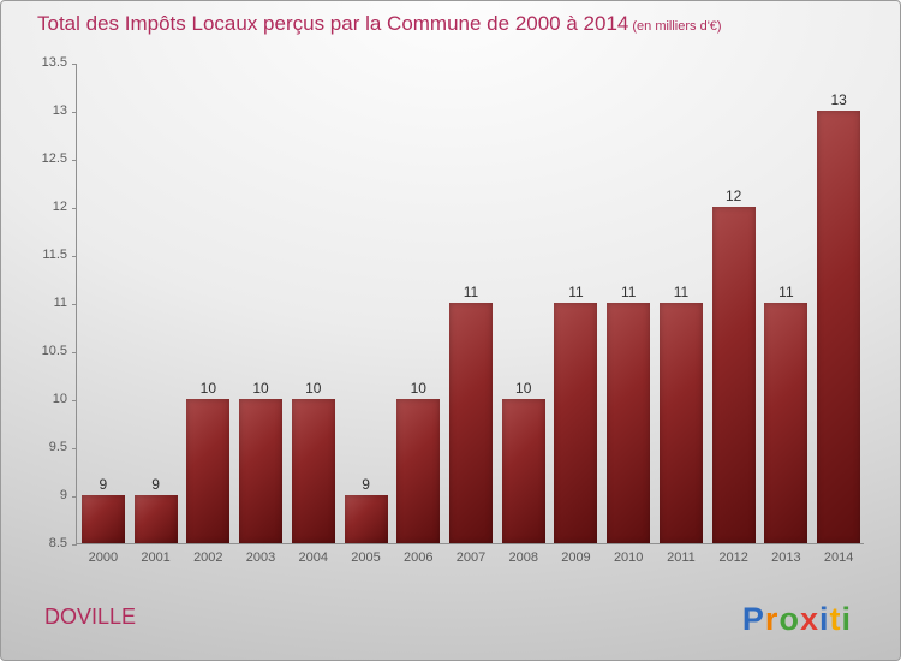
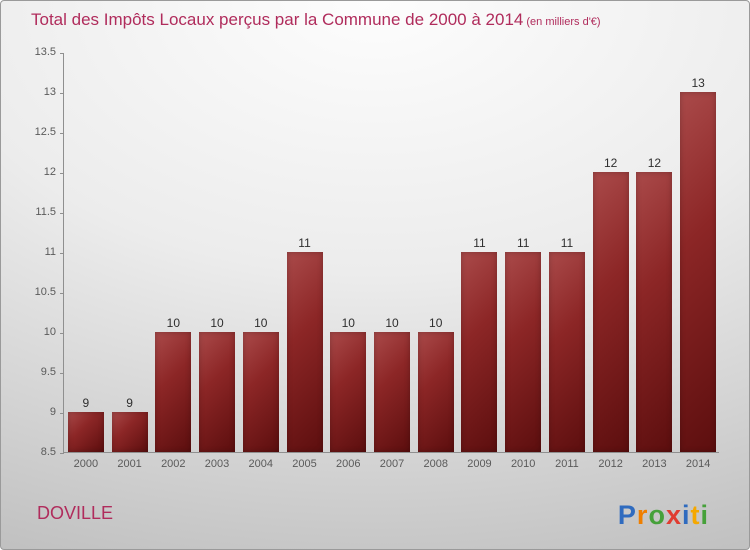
2005: 9 -> 11
2007: 11 -> 10
2013: 11 -> 12
